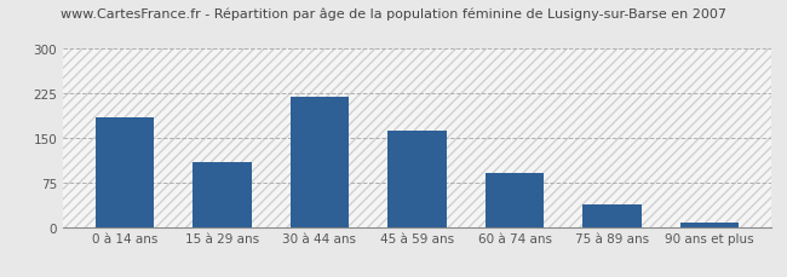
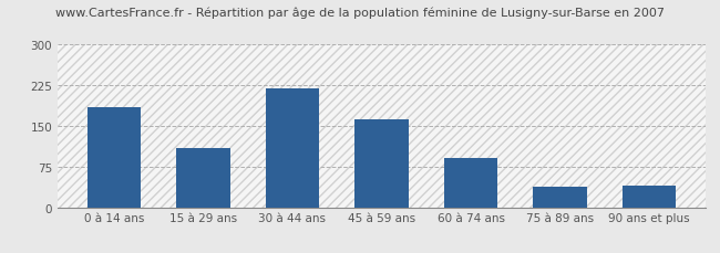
90 ans et plus: 8 -> 40
